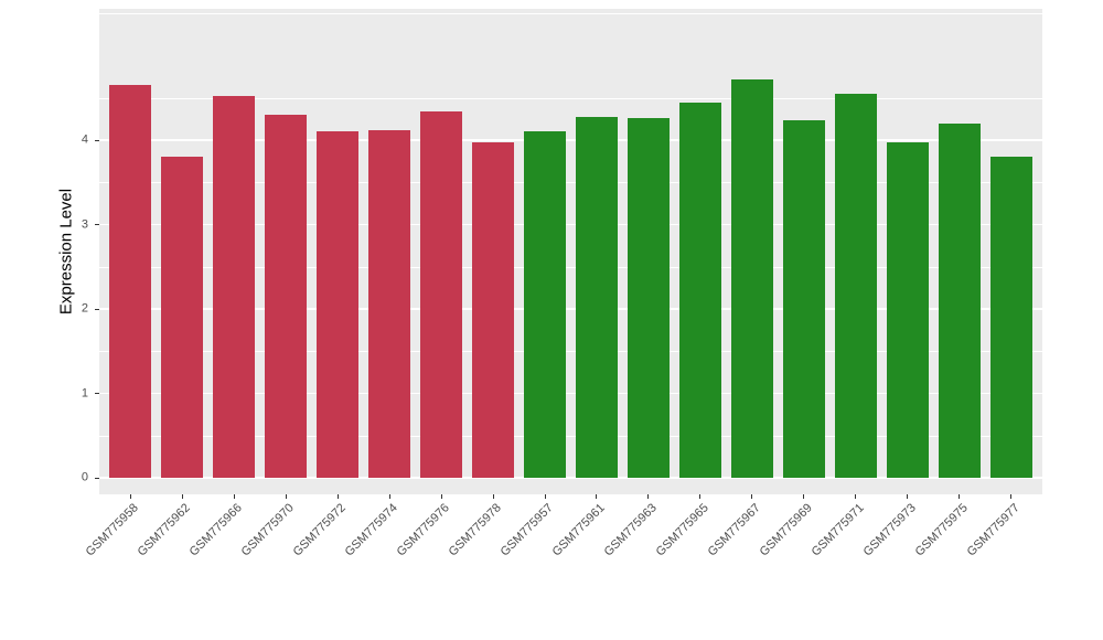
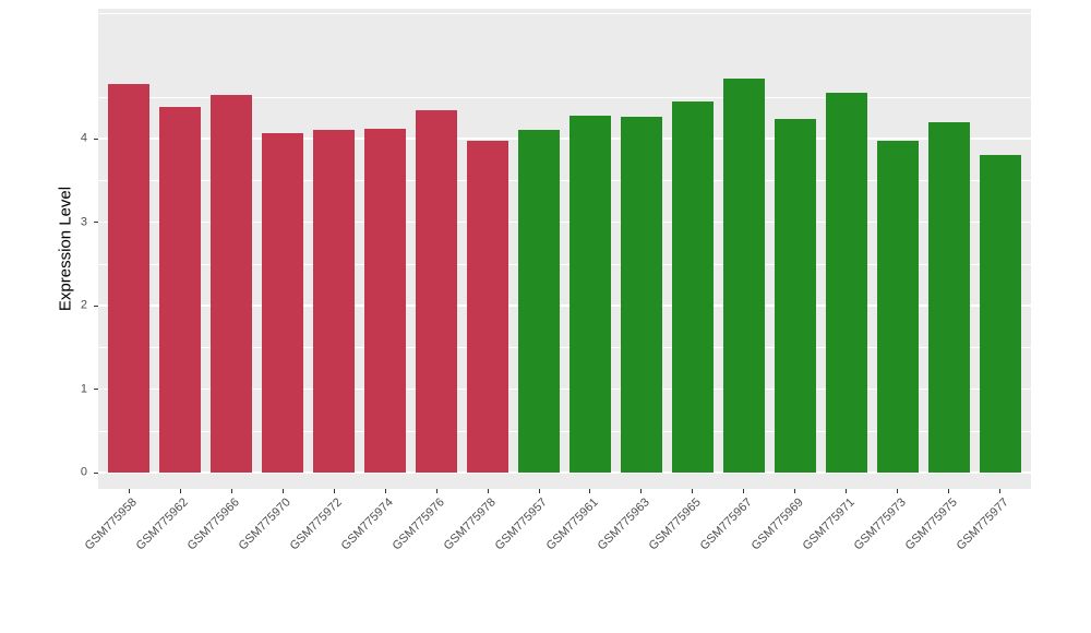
GSM775962: 3.8 -> 4.4
GSM775970: 4.3 -> 4.1
